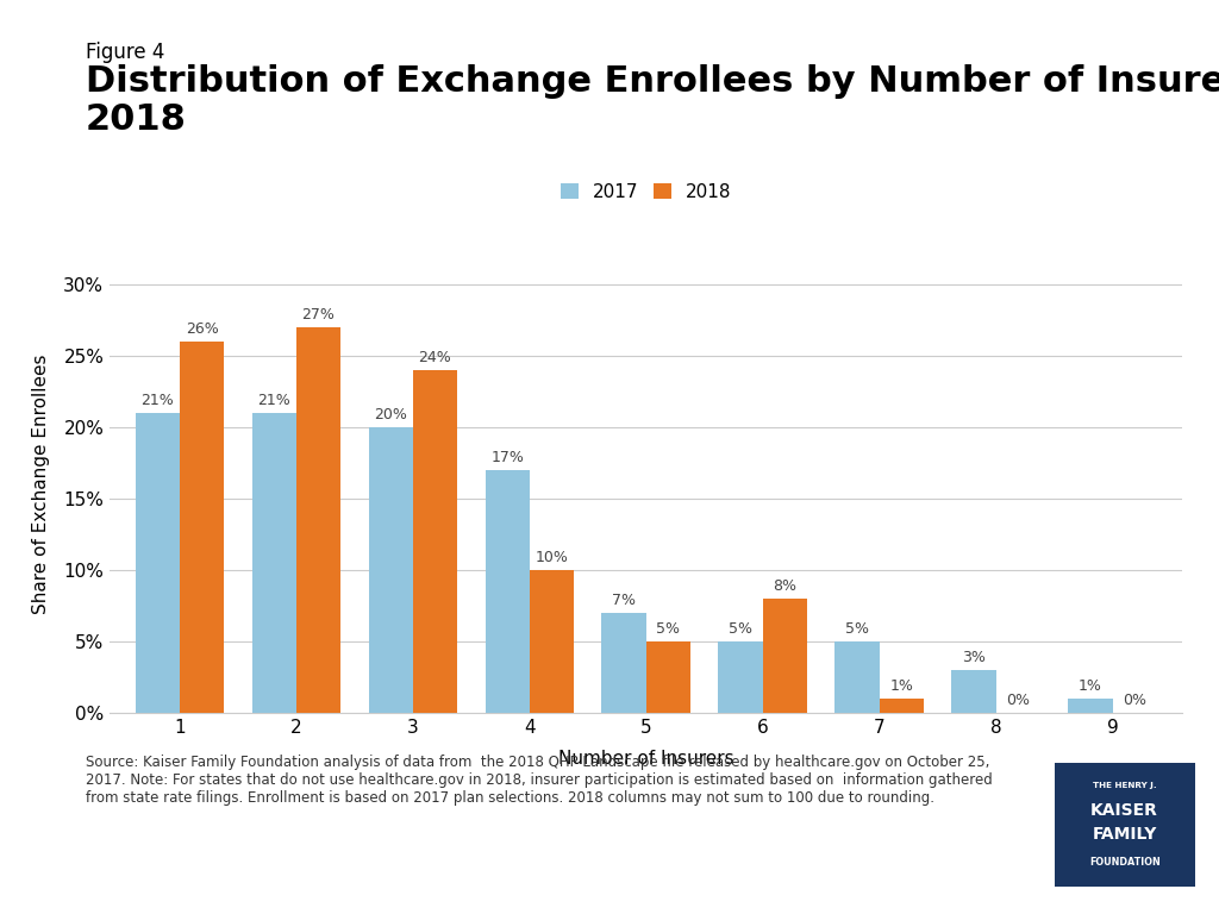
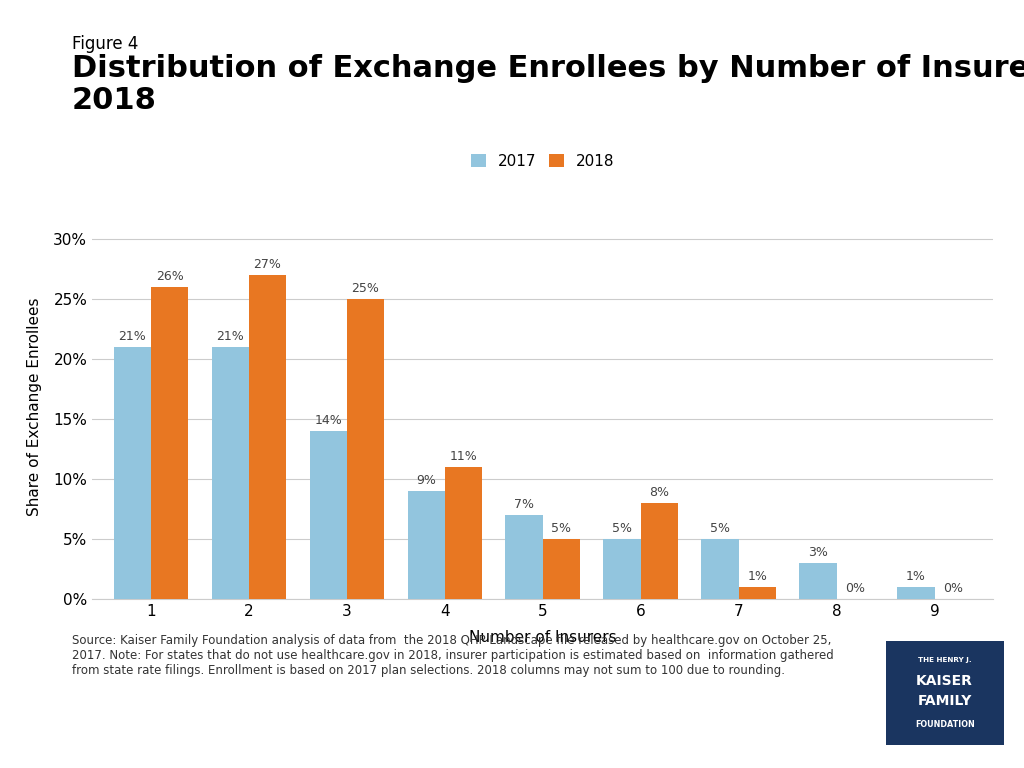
2017/3: 20% -> 14%
2018/3: 24% -> 25%
2017/4: 17% -> 9%
2018/4: 10% -> 11%
